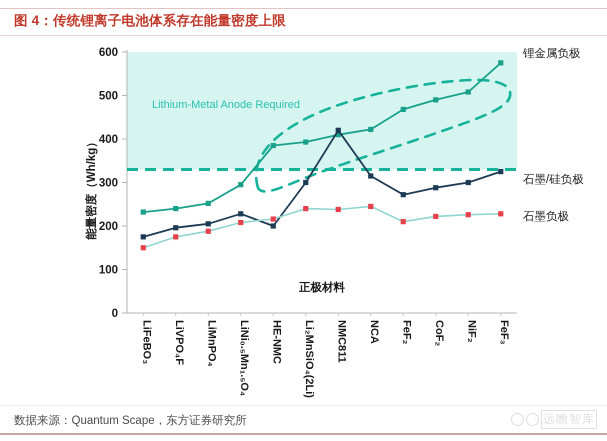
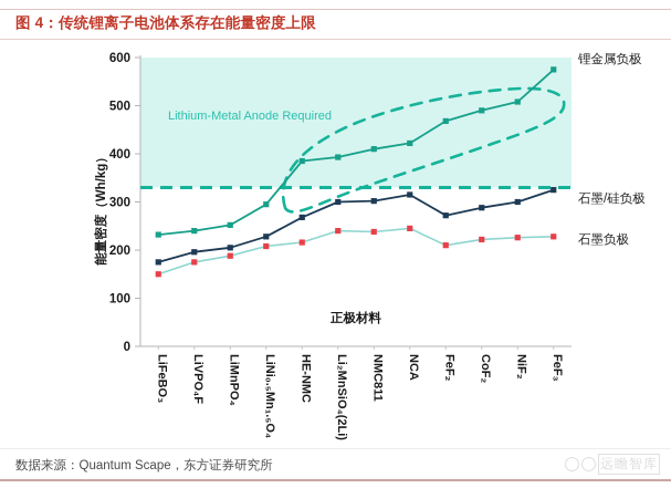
石墨/硅负极/HE-NMC: 200 -> 270
石墨/硅负极/NMC811: 420 -> 300
